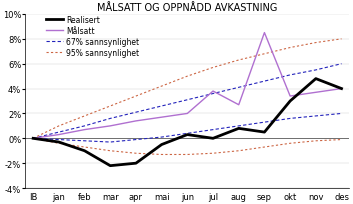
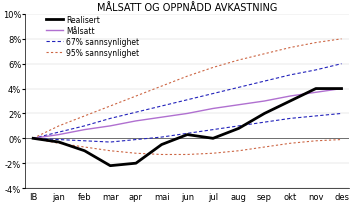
Målsatt/jul: 3.8% -> 2.4%
Realisert/sep: 0.5% -> 2.0%
Målsatt/sep: 8.5% -> 3.0%
Realisert/nov: 4.8% -> 4.0%
